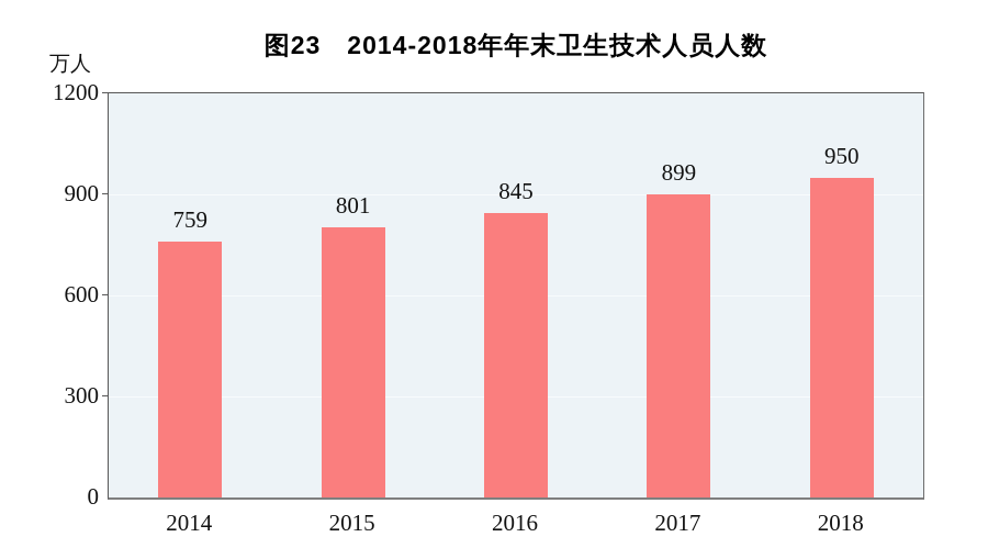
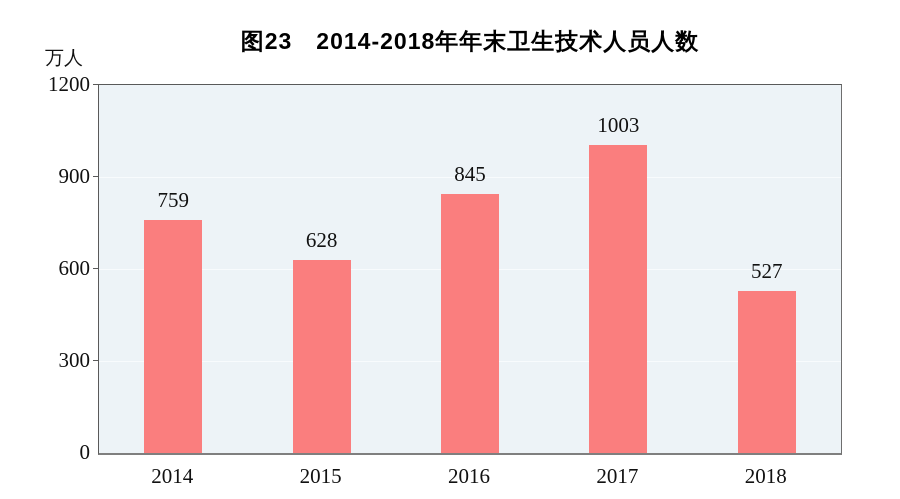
2015: 801 -> 628
2017: 899 -> 1003
2018: 950 -> 527
